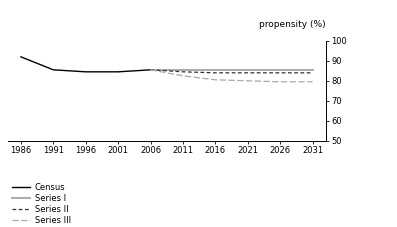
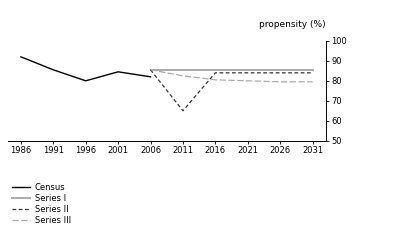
Census/1996: 84 -> 80
Census/2006: 86 -> 82
Series II/2011: 84 -> 65
